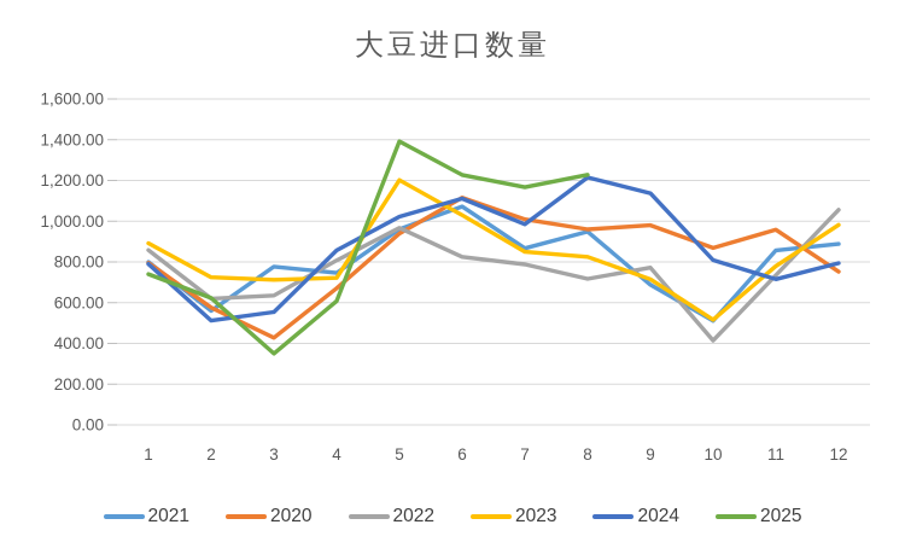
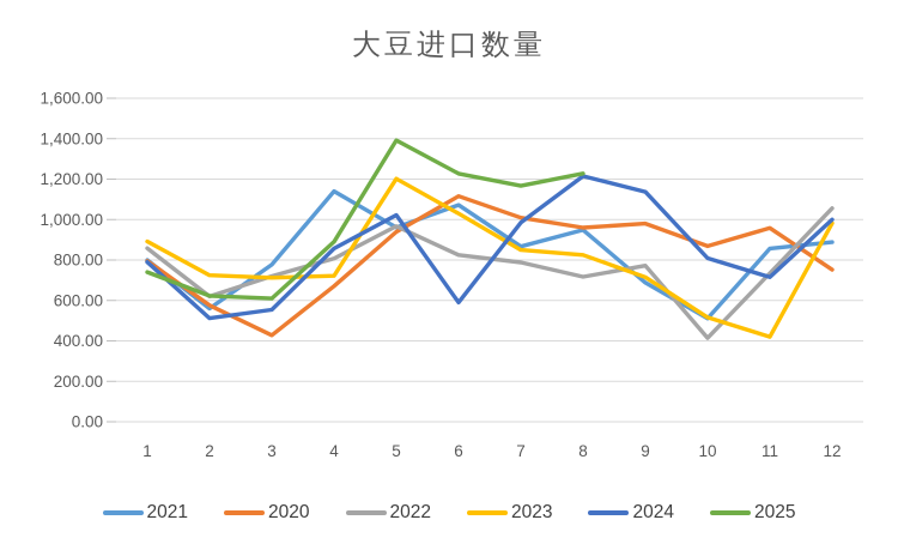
2022/3: 640 -> 720
2025/3: 350 -> 610
2021/4: 750 -> 1140
2025/4: 610 -> 890
2024/6: 1110 -> 590
2023/11: 780 -> 420
2024/12: 790 -> 1000
